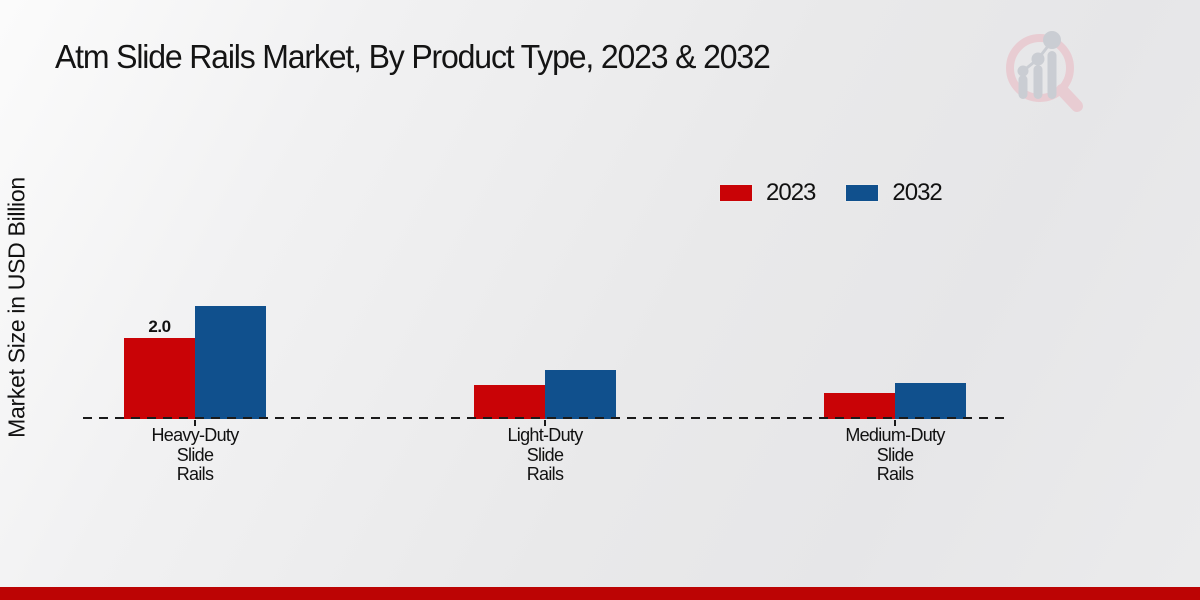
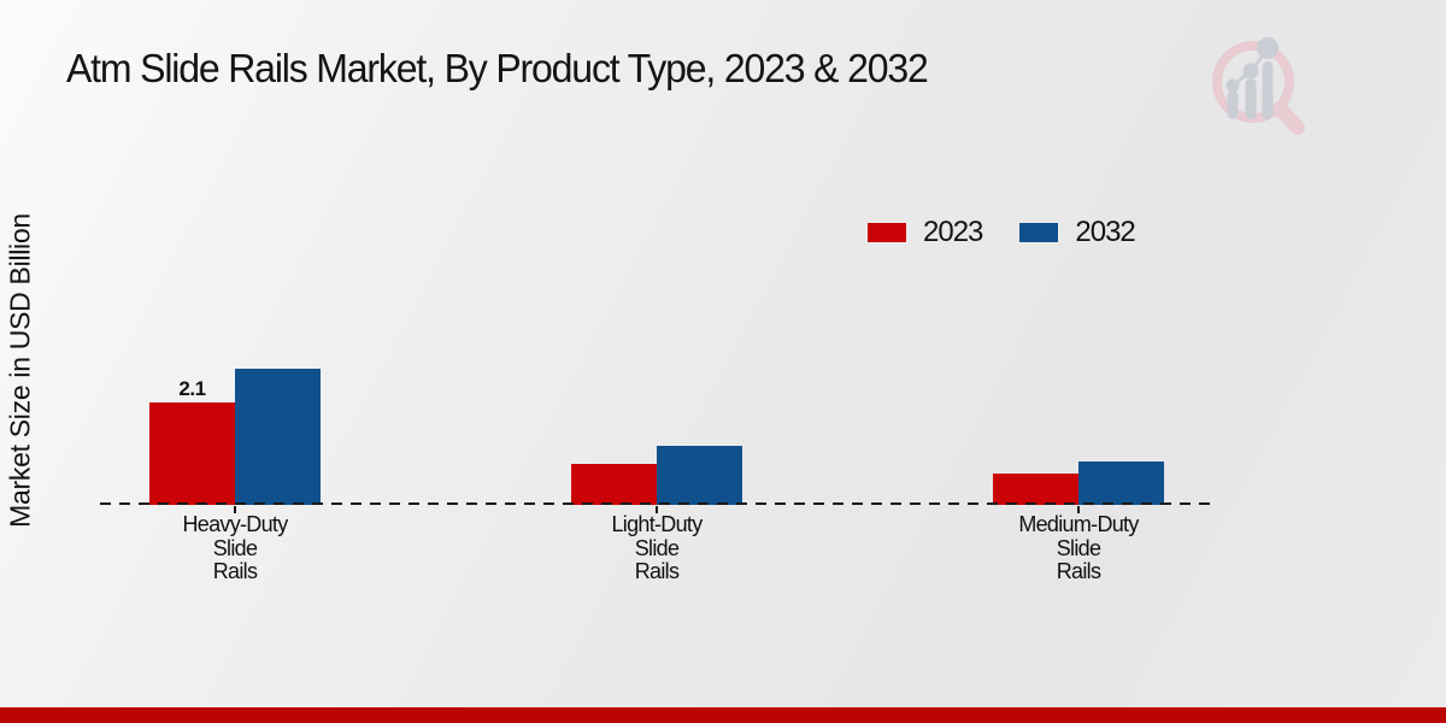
2023/Heavy-Duty Slide Rails: 2.0 -> 2.1
